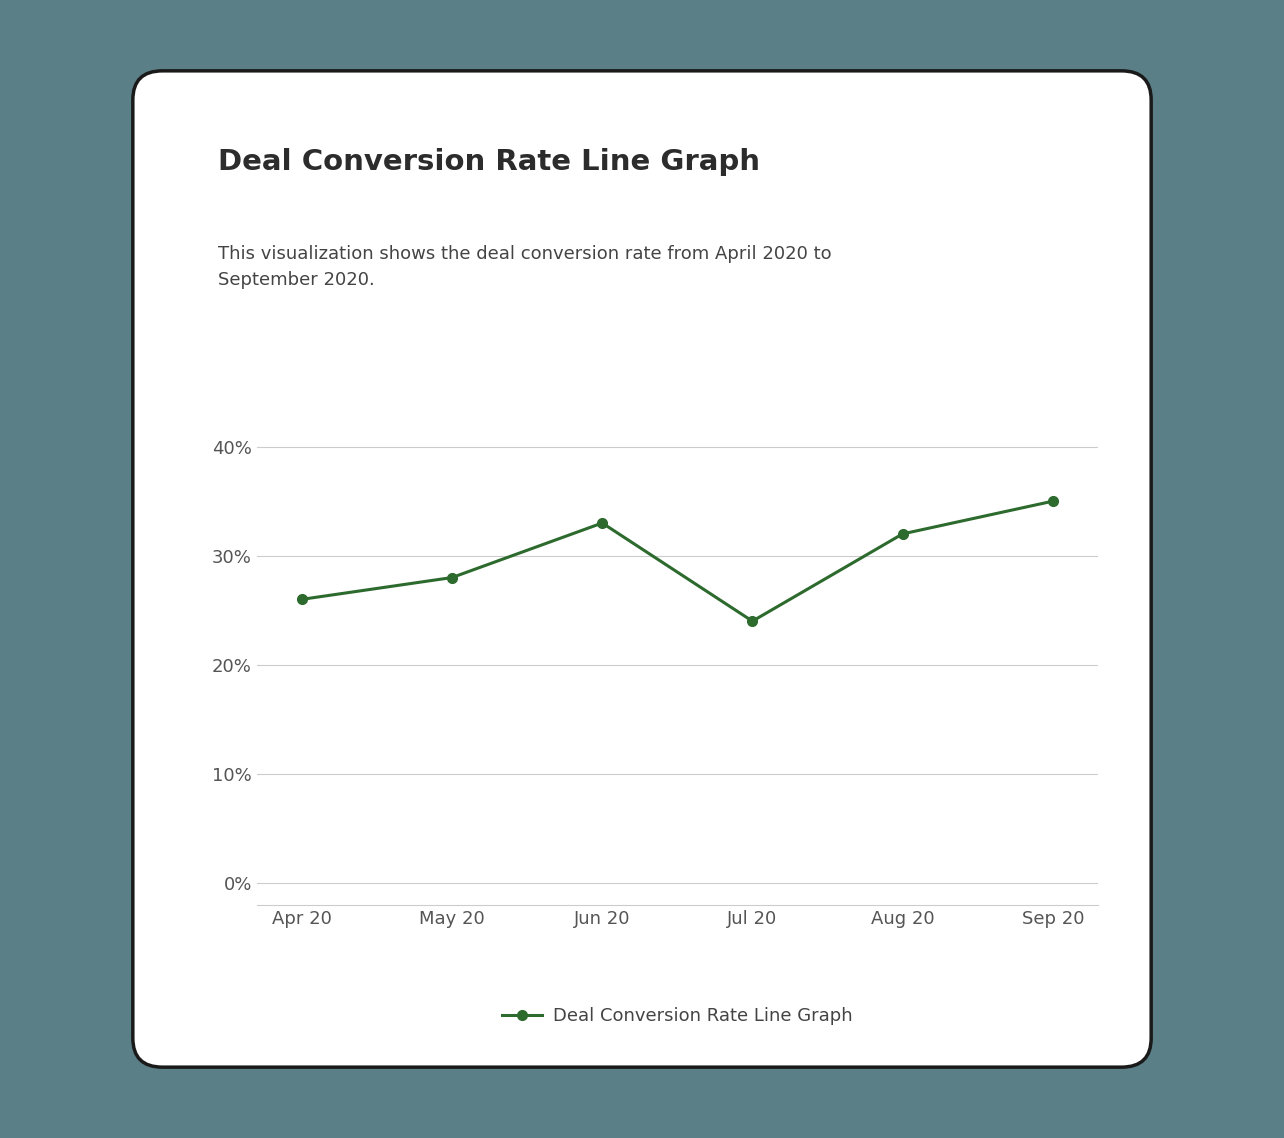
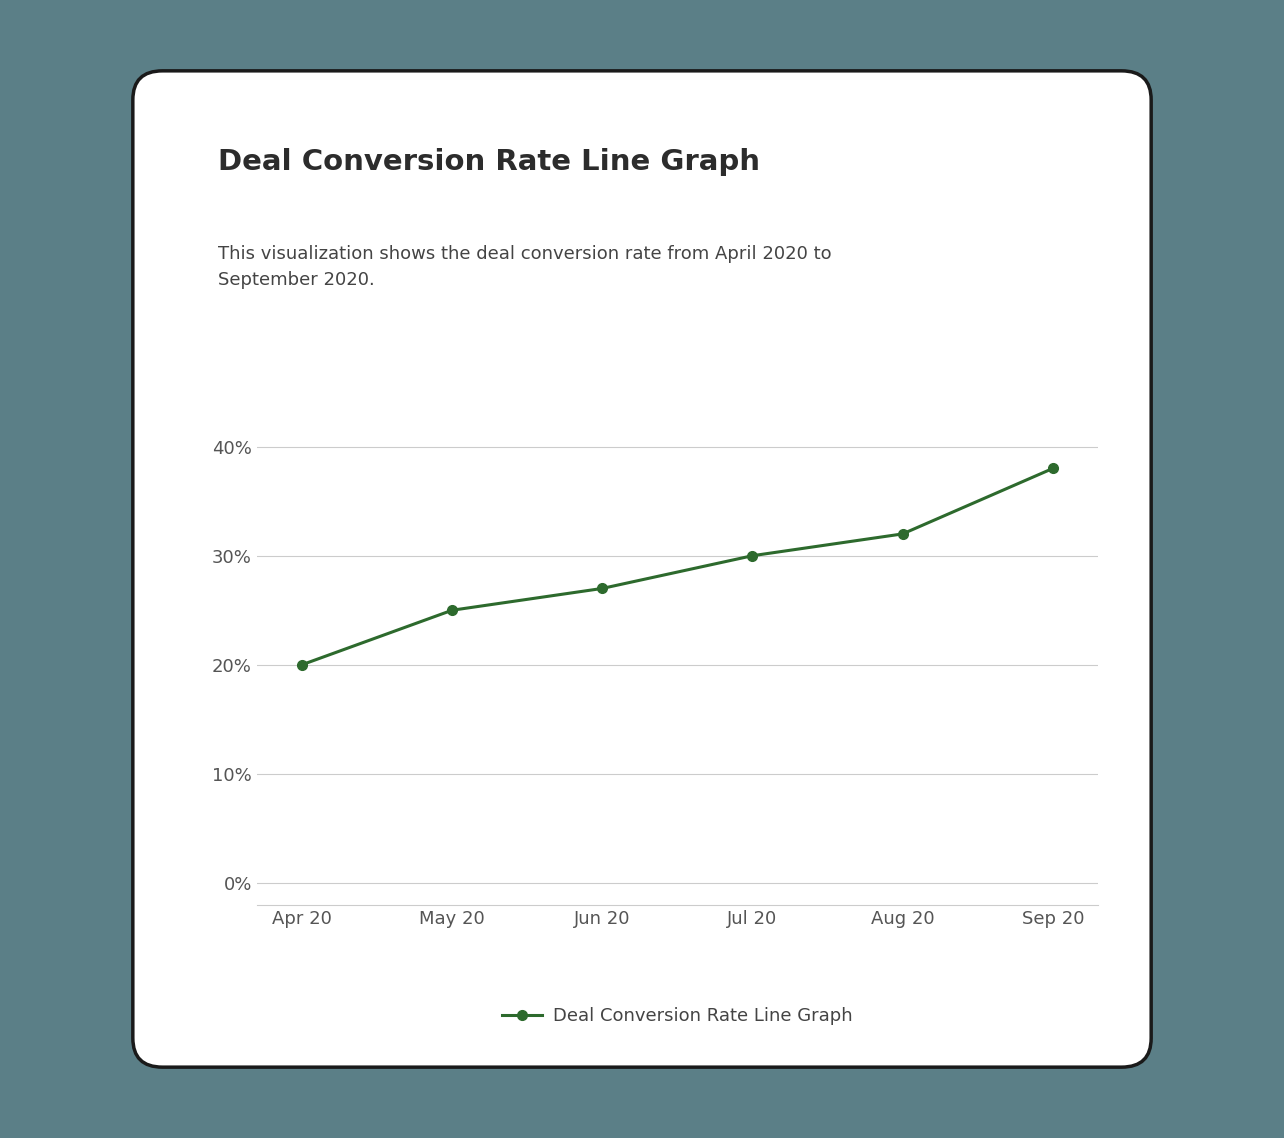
Apr 20: 26% -> 20%
May 20: 28% -> 25%
Jun 20: 33% -> 27%
Jul 20: 24% -> 30%
Sep 20: 35% -> 38%
